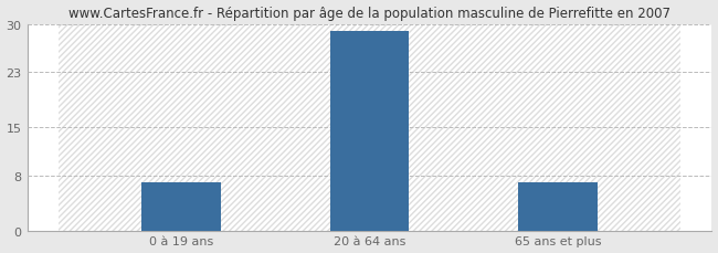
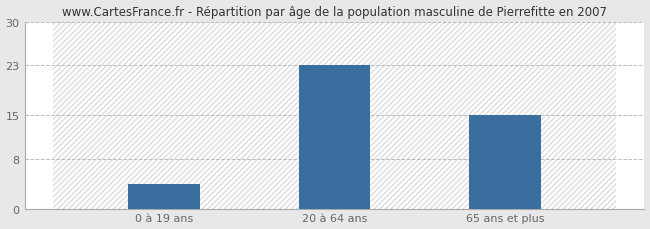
0 à 19 ans: 7 -> 4
20 à 64 ans: 29 -> 23
65 ans et plus: 7 -> 15
